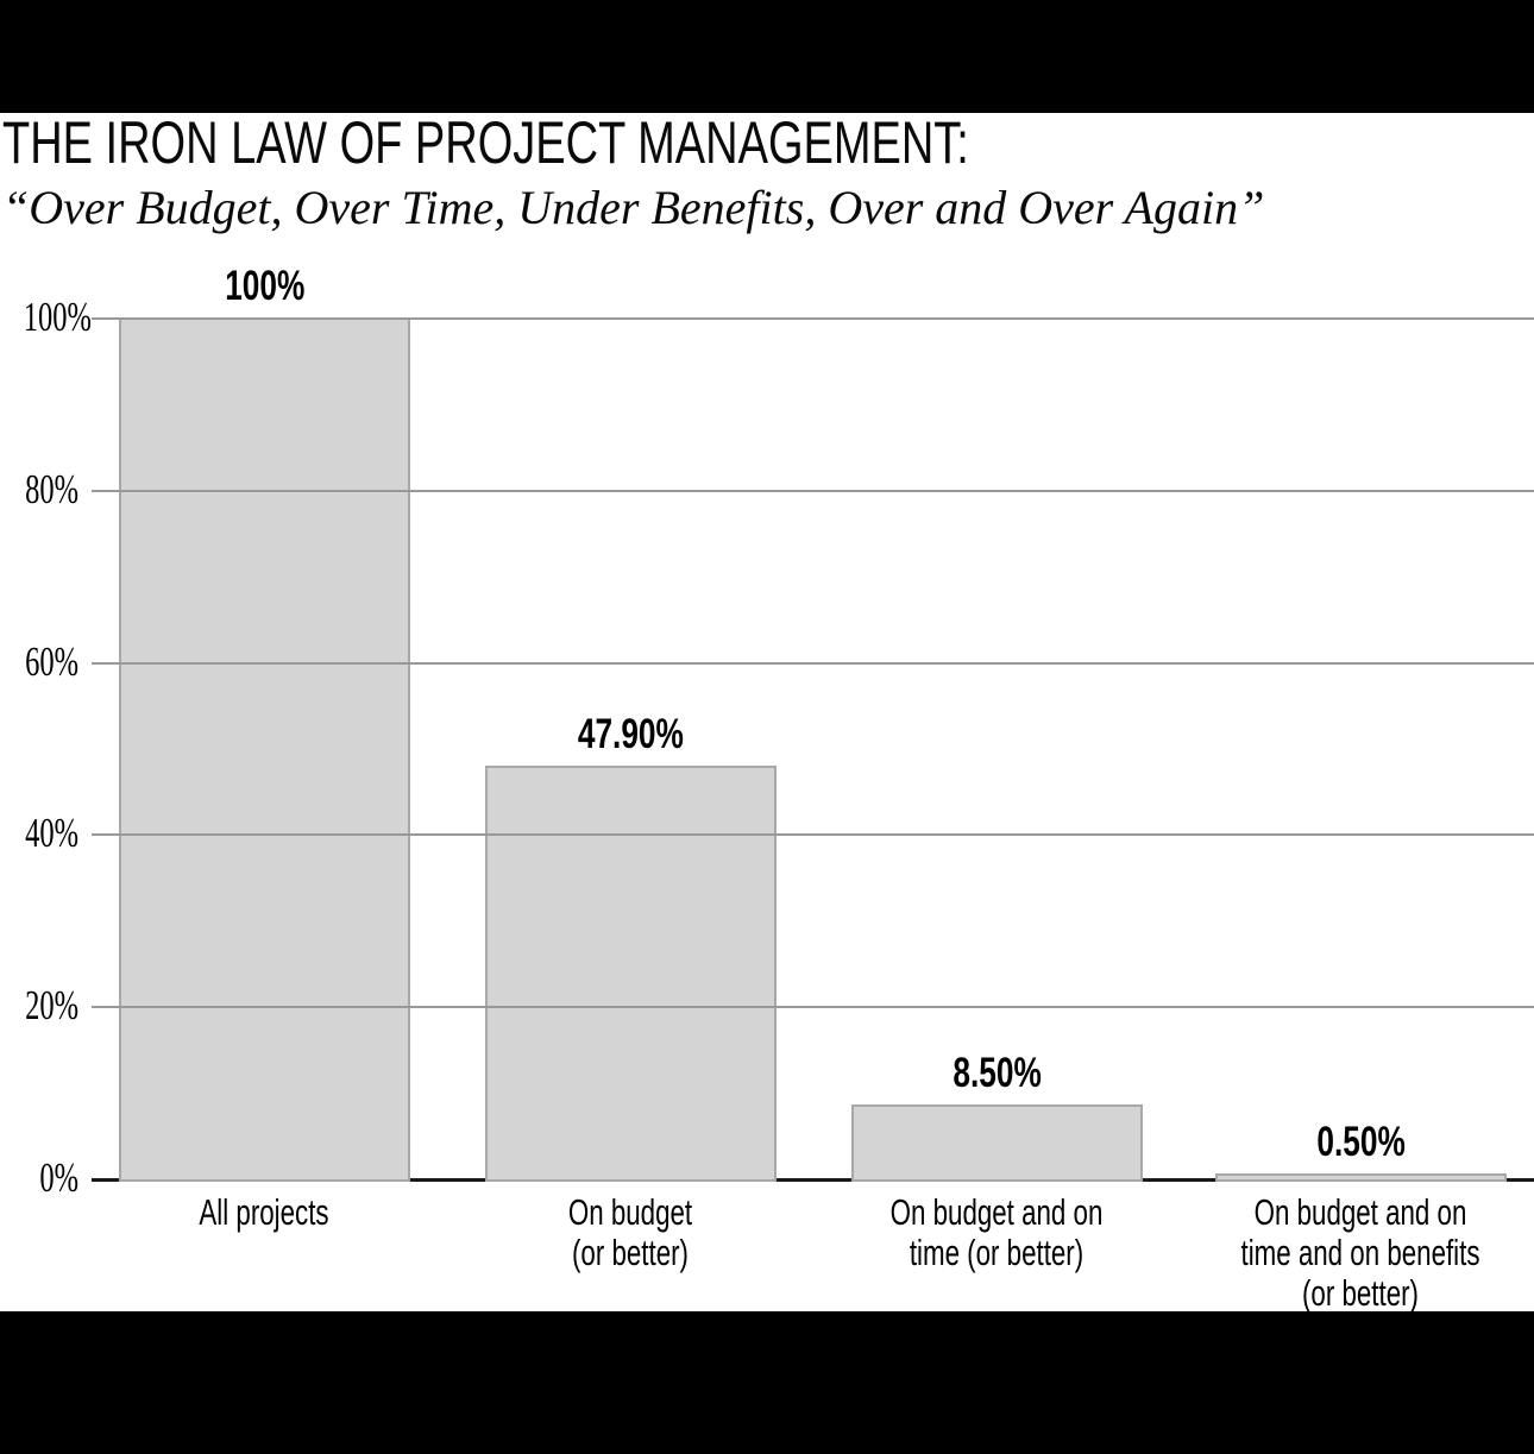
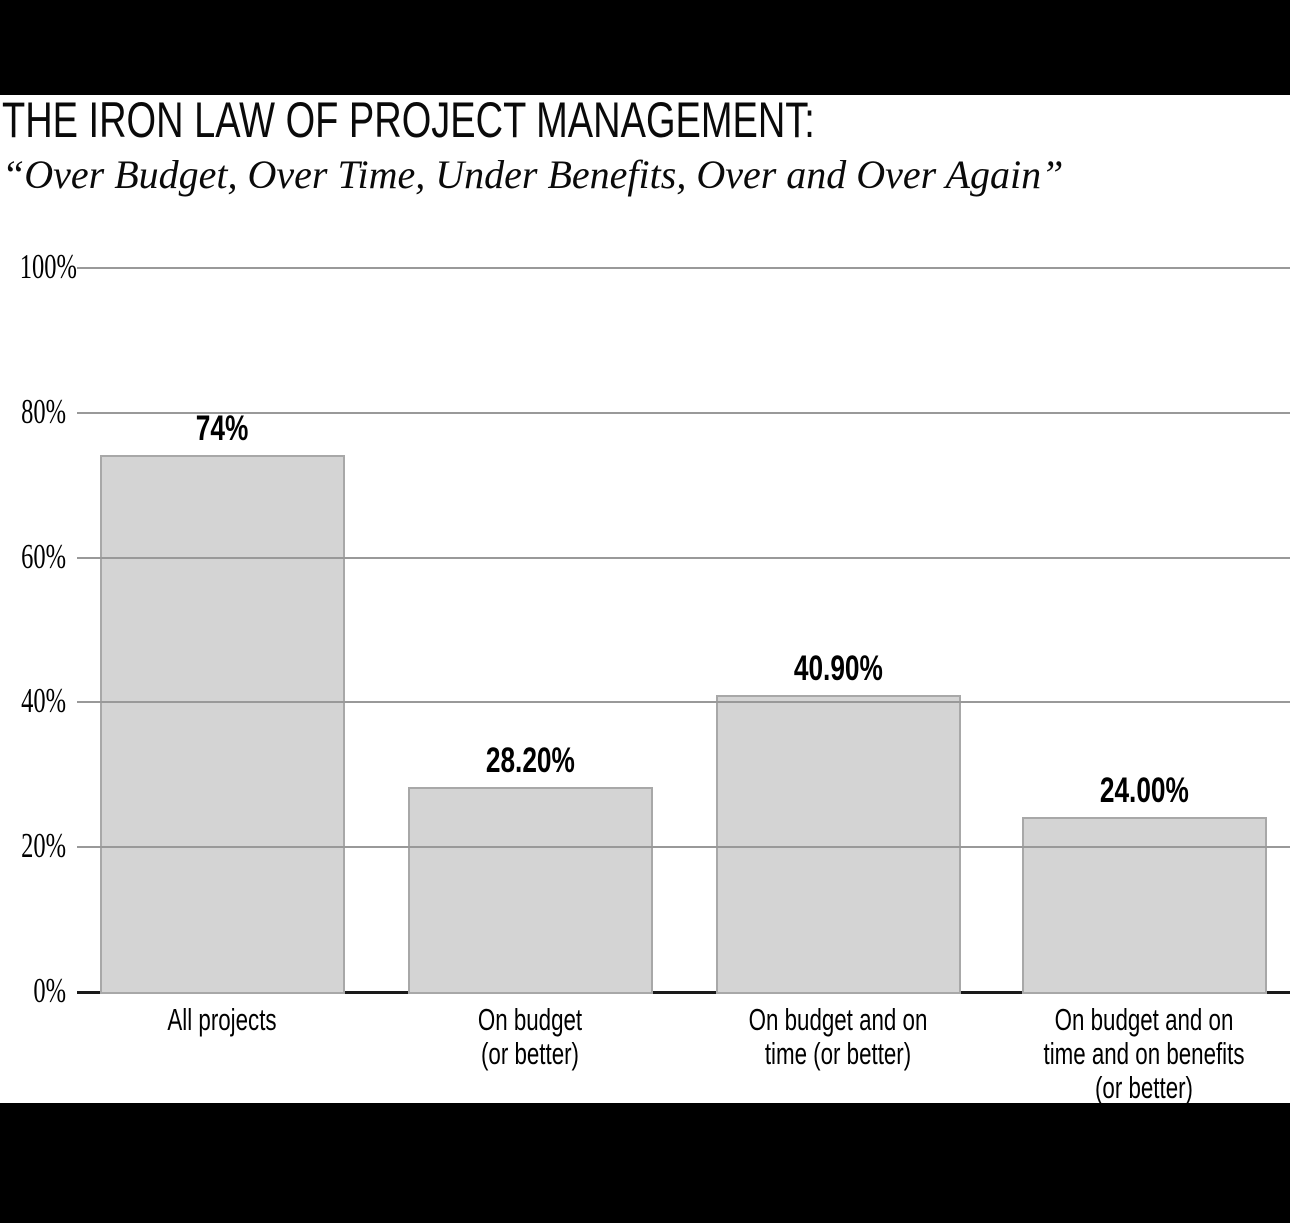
All projects: 100% -> 74%
On budget (or better): 47.90% -> 28.20%
On budget and on time (or better): 8.50% -> 40.90%
On budget and on time and on benefits (or better): 0.50% -> 24.00%
